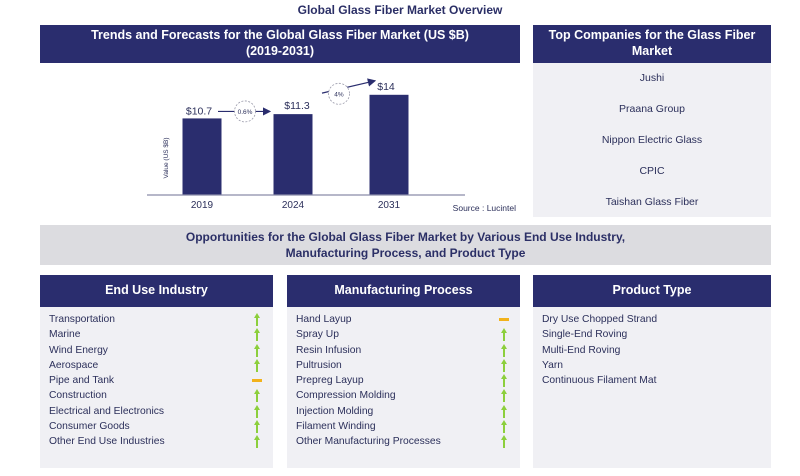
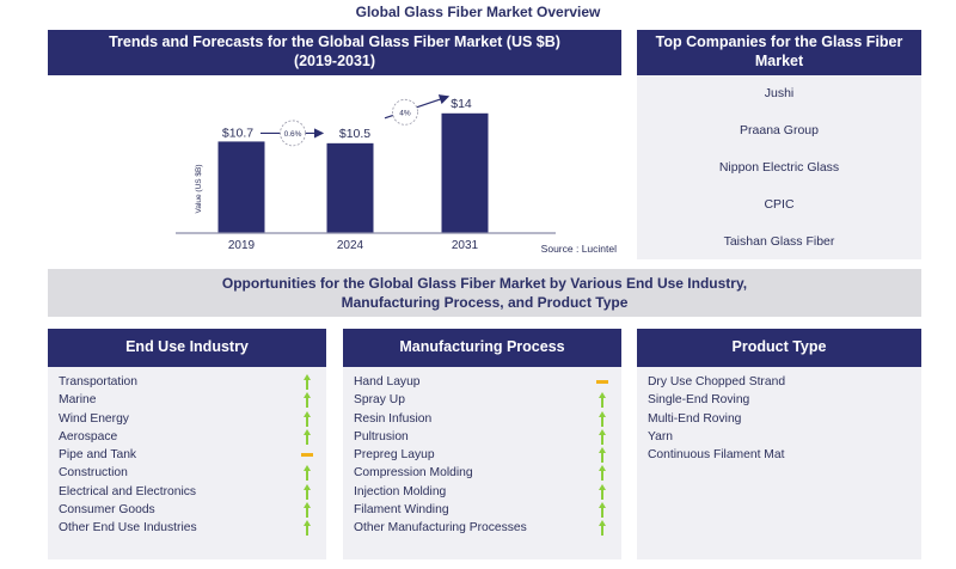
2024: $11.3 -> $10.5
